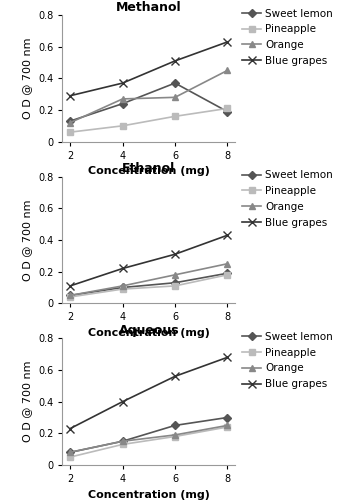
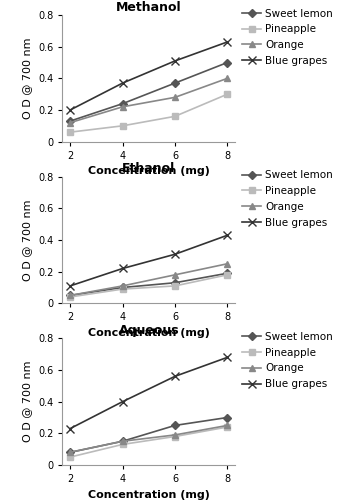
Methanol/Blue grapes/2: 0.29 -> 0.20
Methanol/Orange/4: 0.27 -> 0.22
Methanol/Sweet lemon/8: 0.19 -> 0.50
Methanol/Pineapple/8: 0.21 -> 0.30
Methanol/Orange/8: 0.45 -> 0.40
